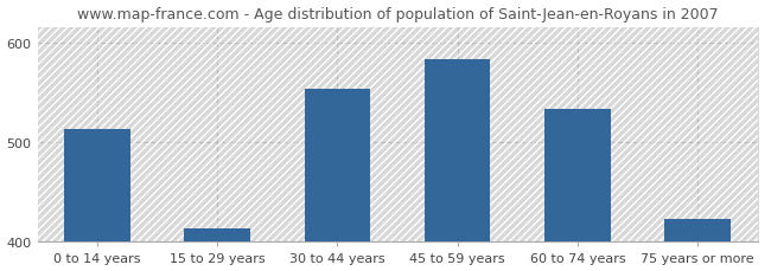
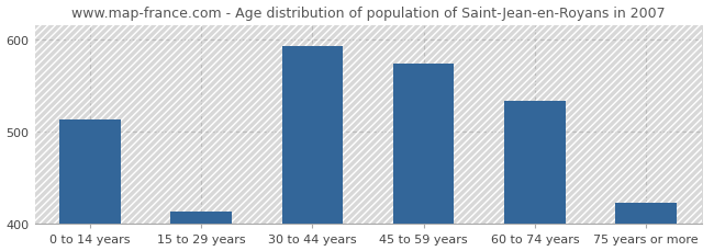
30 to 44 years: 553 -> 592
45 to 59 years: 583 -> 574
